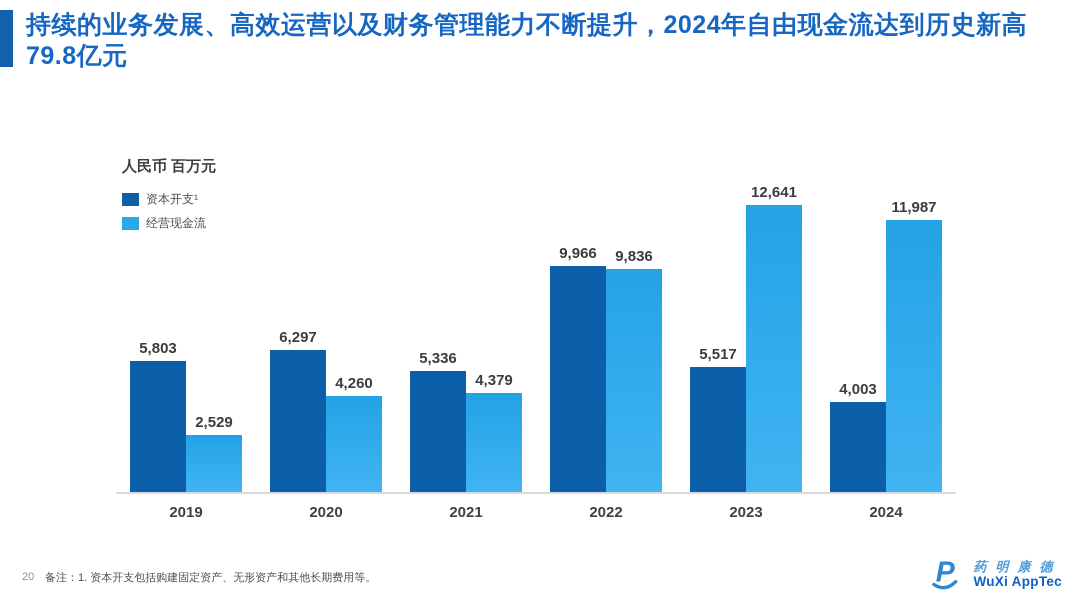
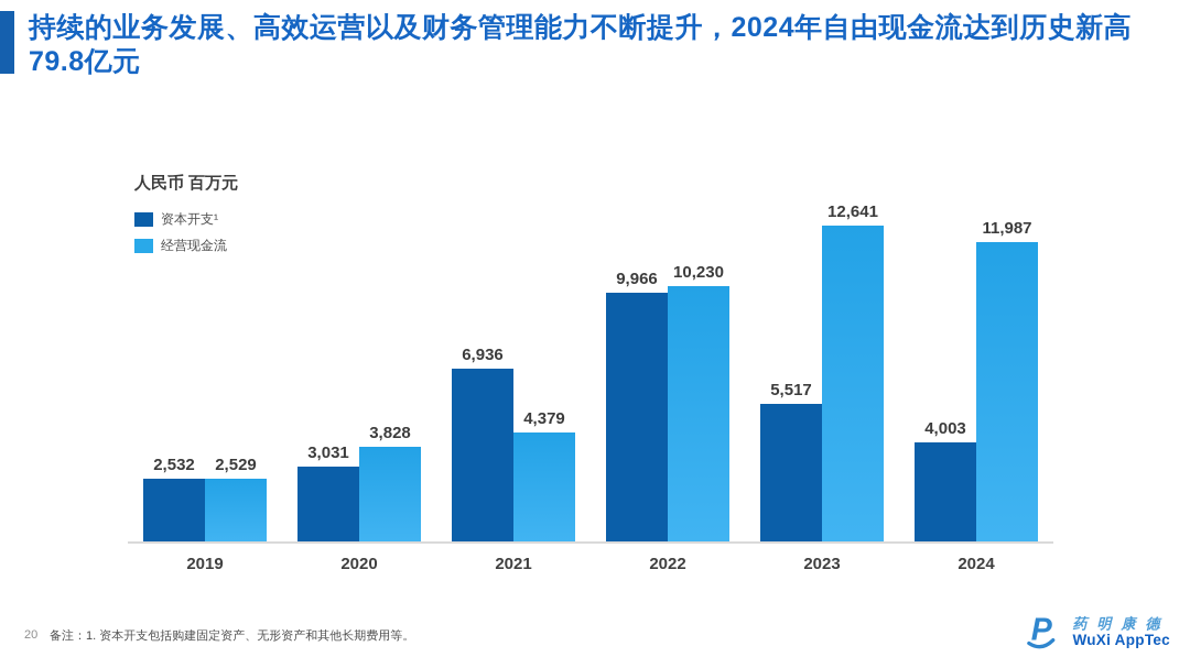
资本开支¹/2019: 5,803 -> 2,532
资本开支¹/2020: 6,297 -> 3,031
经营现金流/2020: 4,260 -> 3,828
资本开支¹/2021: 5,336 -> 6,936
经营现金流/2022: 9,836 -> 10,230
